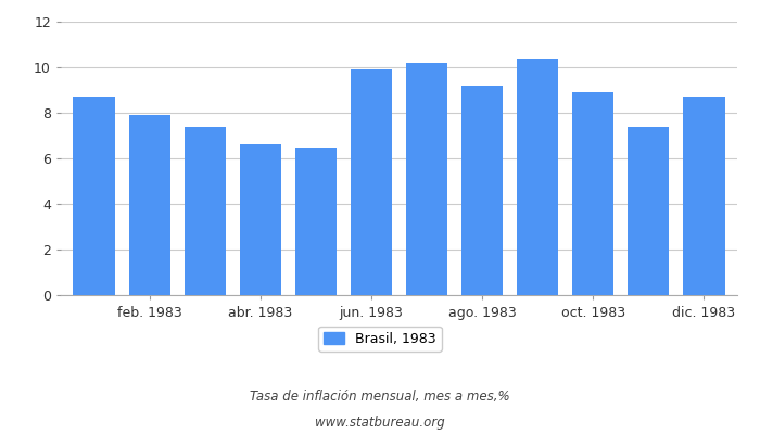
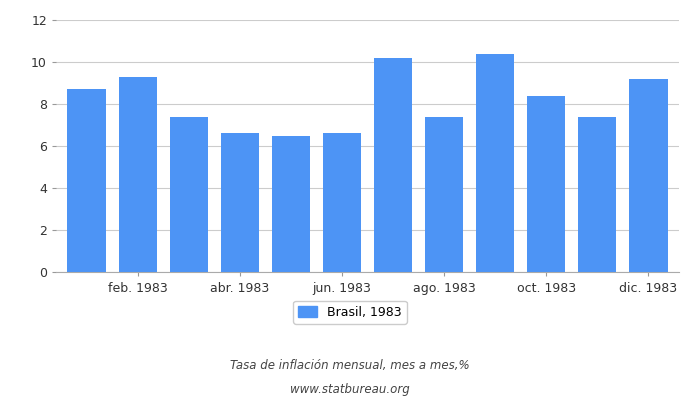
feb. 1983: 7.9 -> 9.3
jun. 1983: 9.9 -> 6.6
ago. 1983: 9.2 -> 7.4
oct. 1983: 8.9 -> 8.4
dic. 1983: 8.7 -> 9.2
